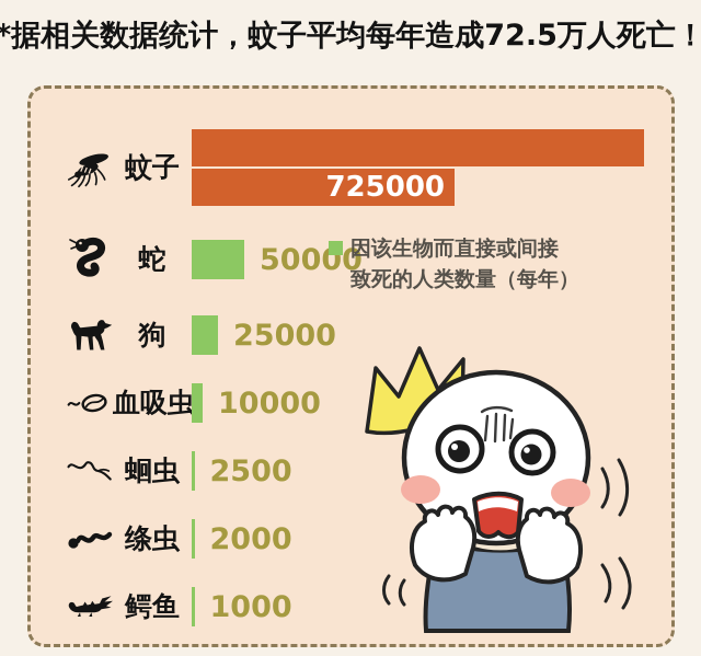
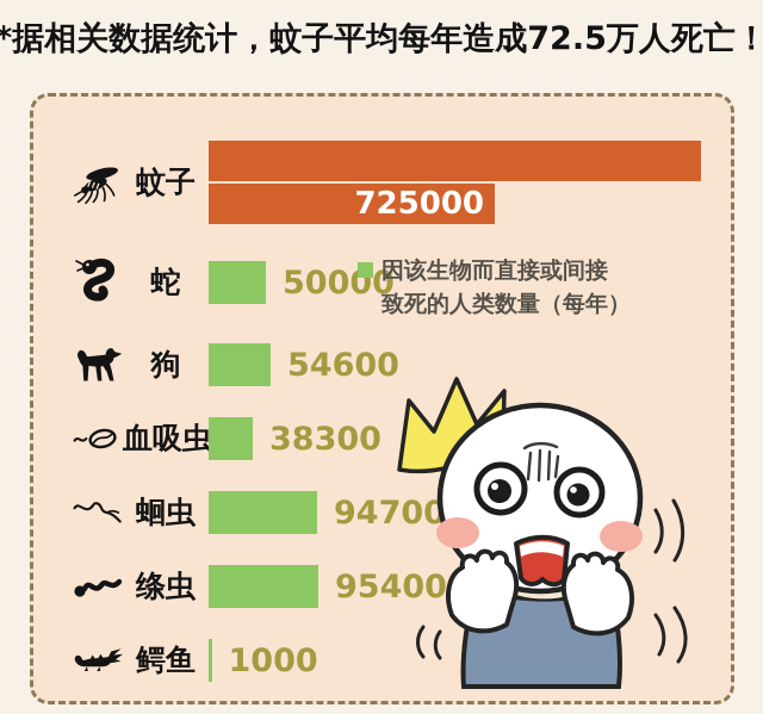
狗: 25000 -> 54600
血吸虫: 10000 -> 38300
蛔虫: 2500 -> 94700
绦虫: 2000 -> 95400
